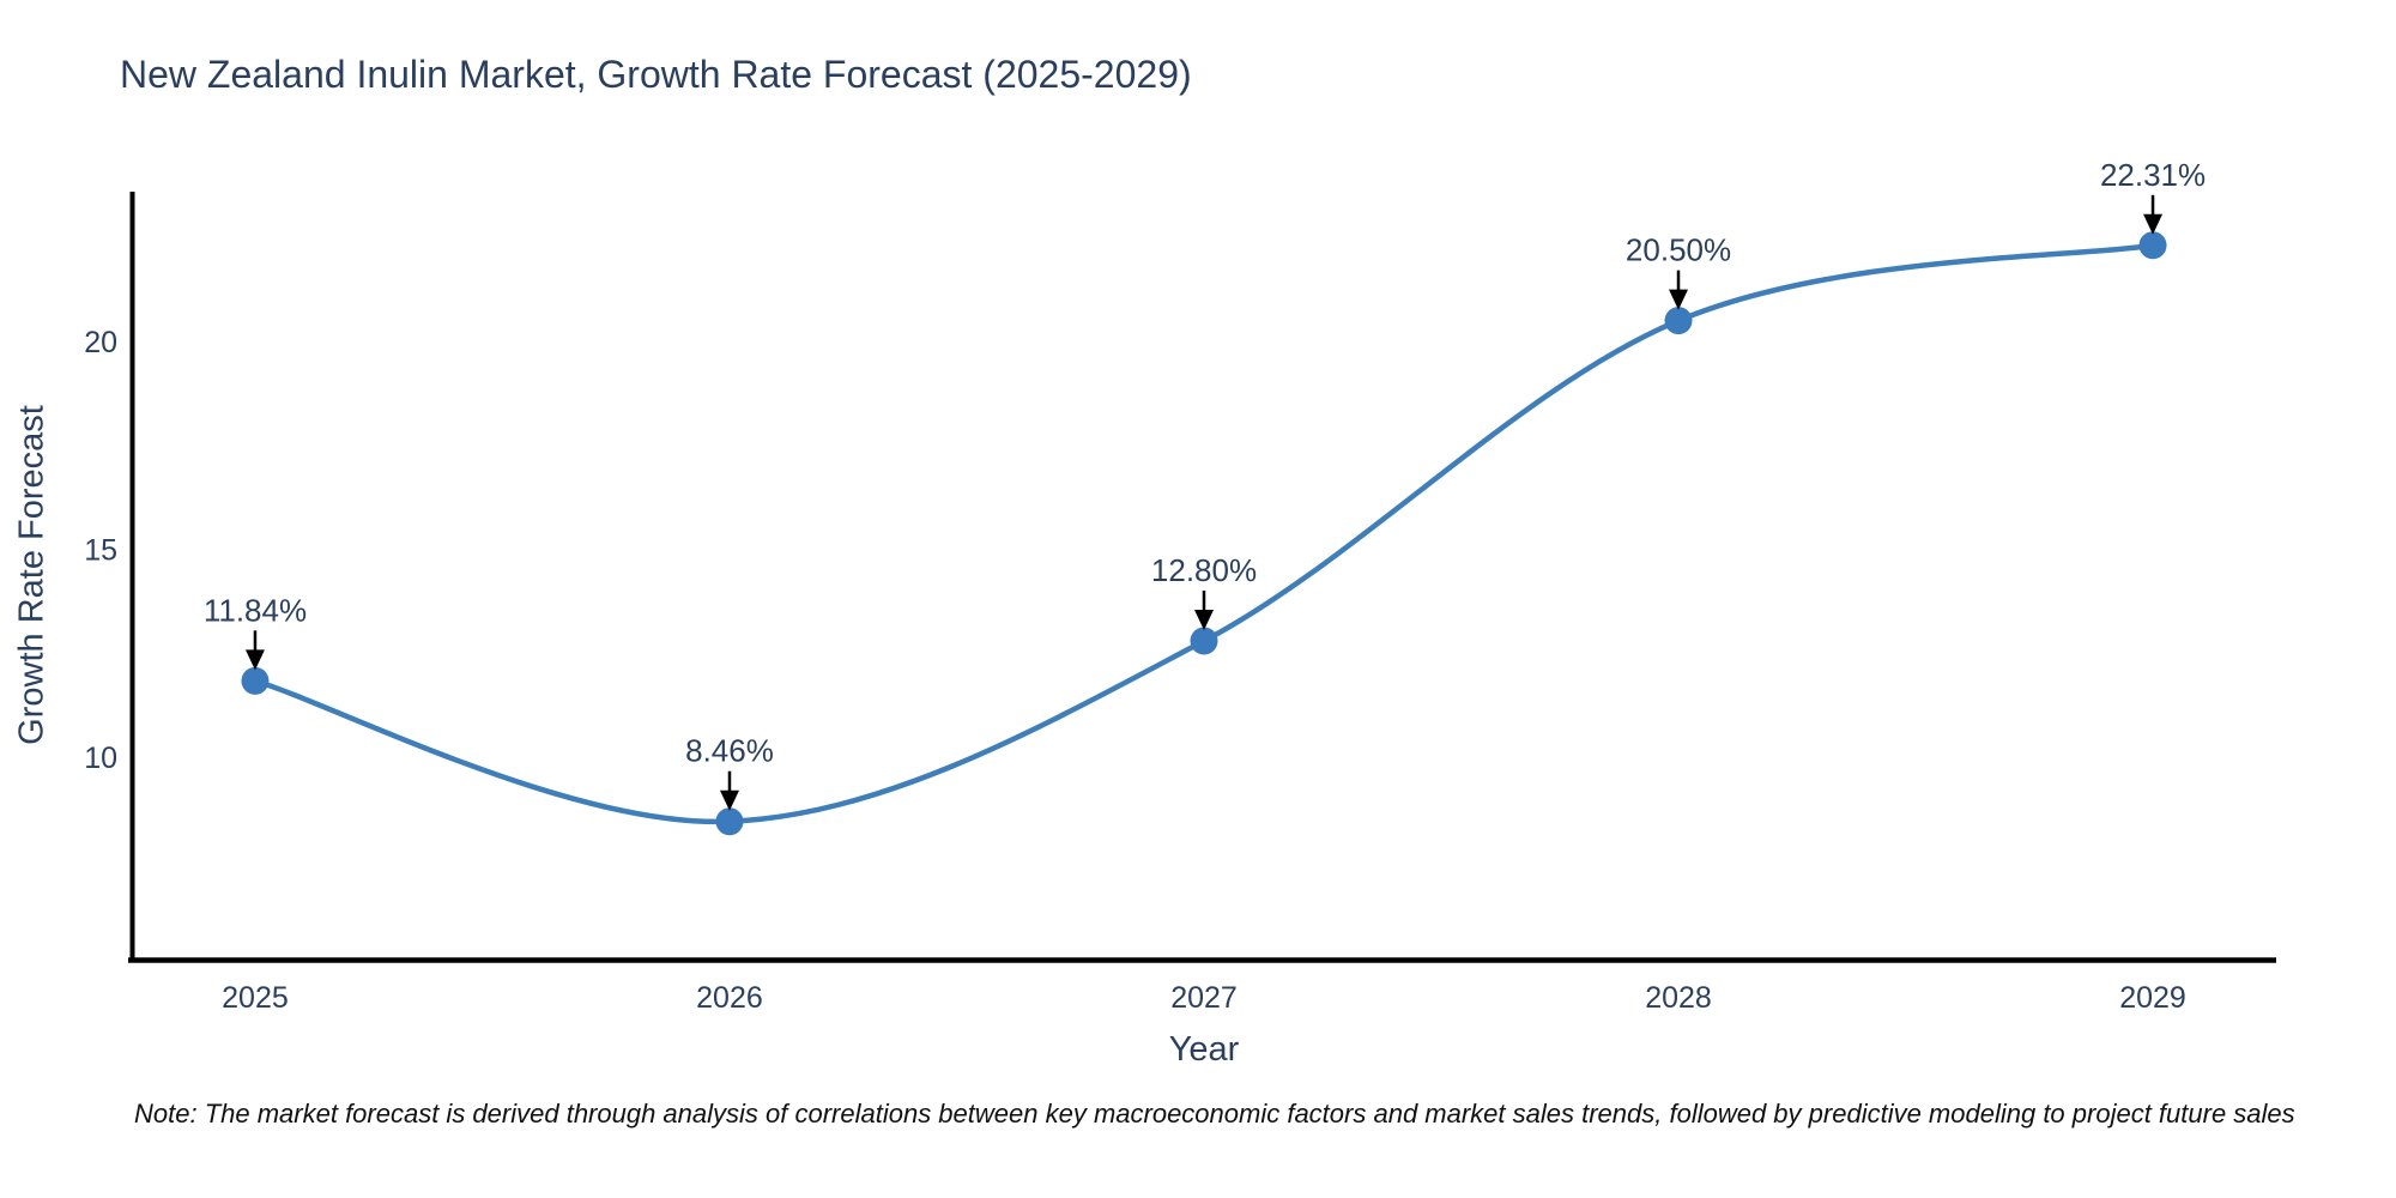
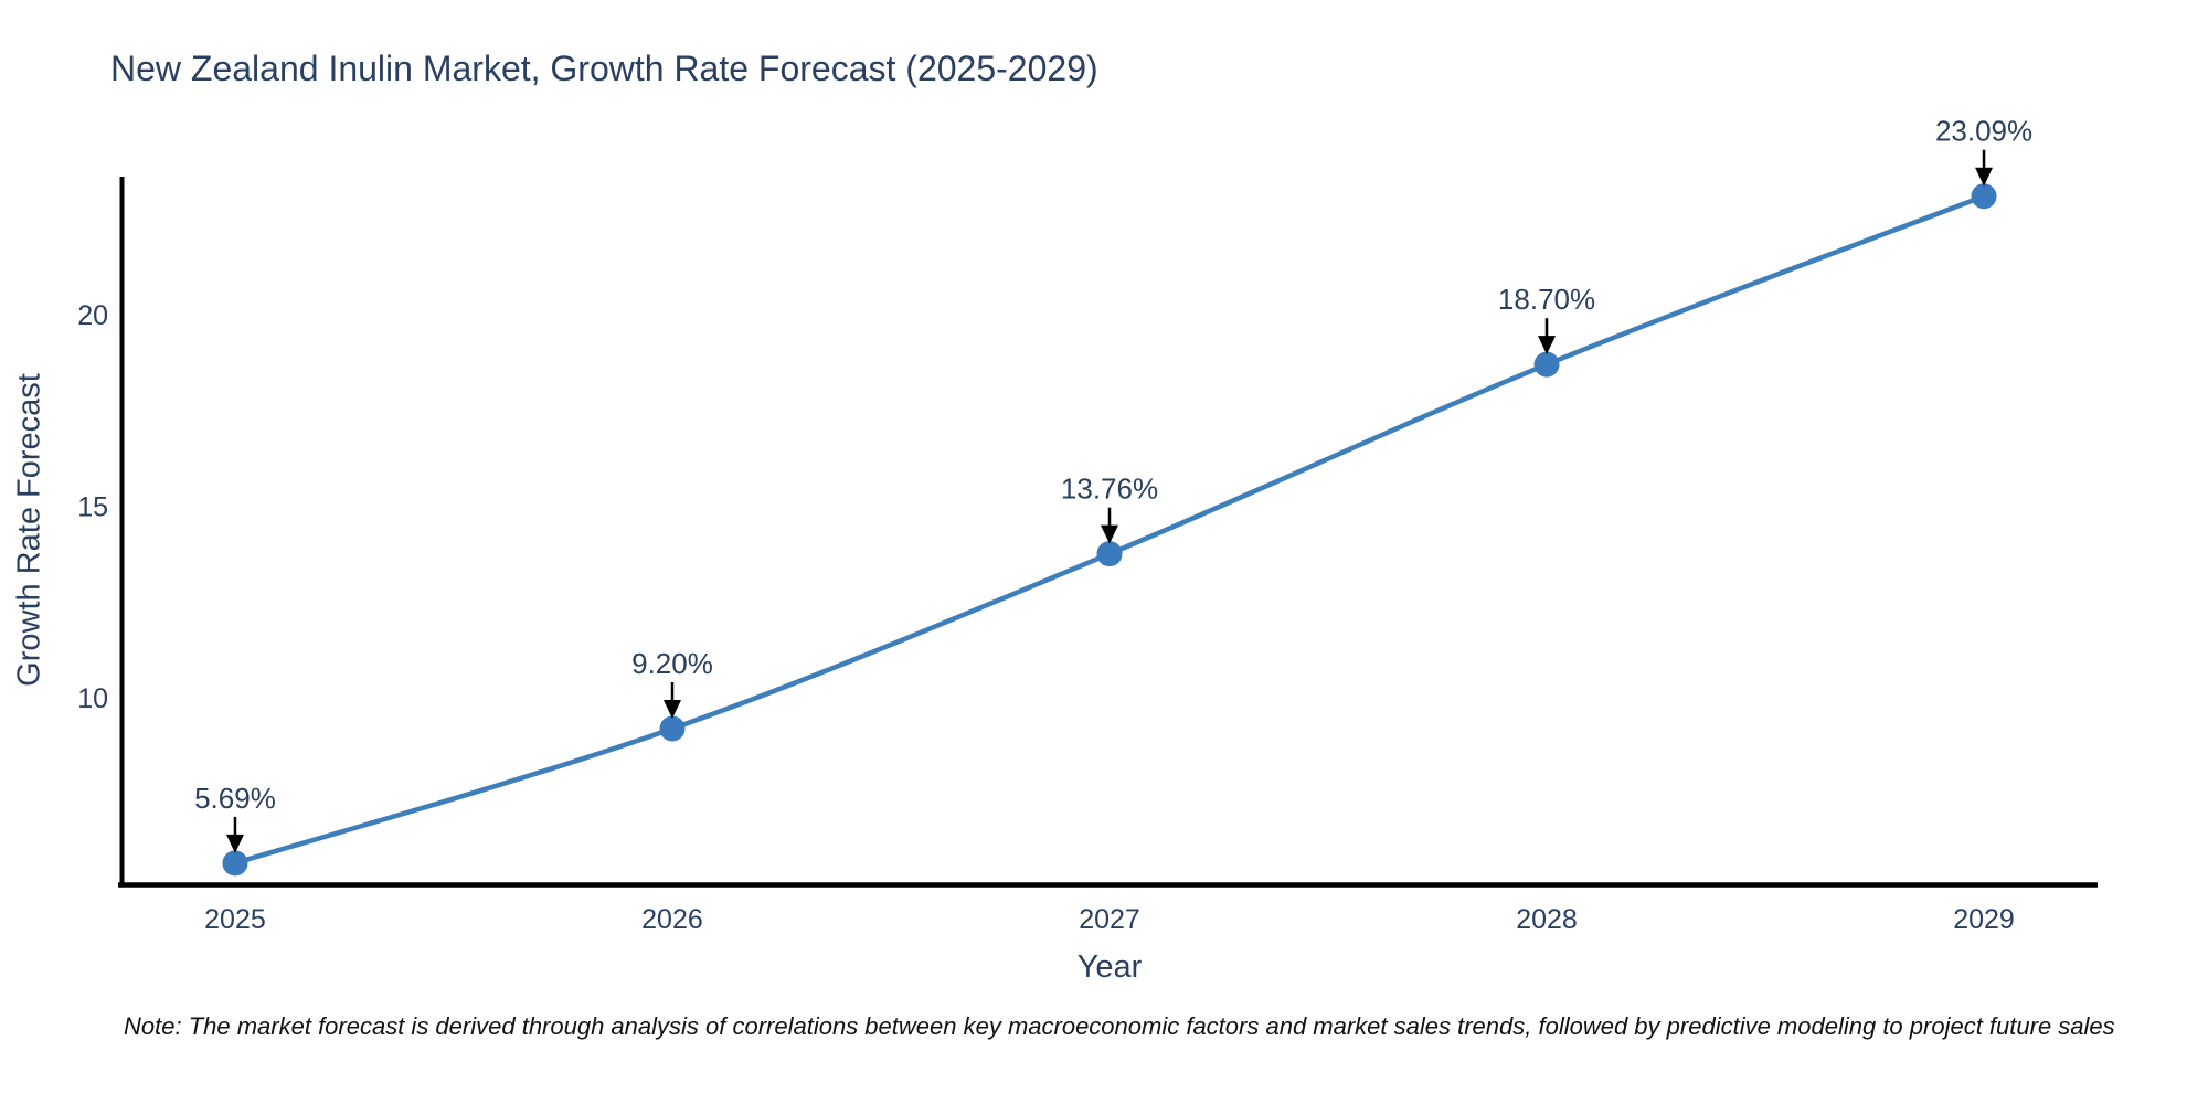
2025: 11.84% -> 5.69%
2026: 8.46% -> 9.20%
2027: 12.80% -> 13.76%
2028: 20.50% -> 18.70%
2029: 22.31% -> 23.09%
